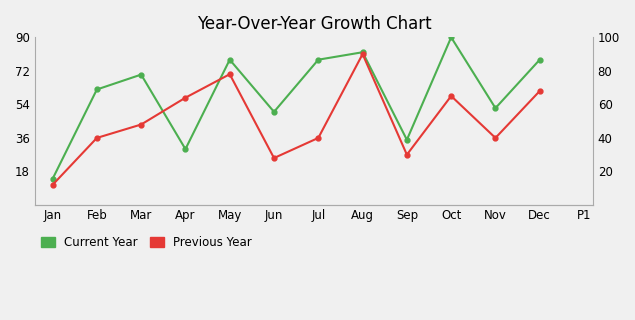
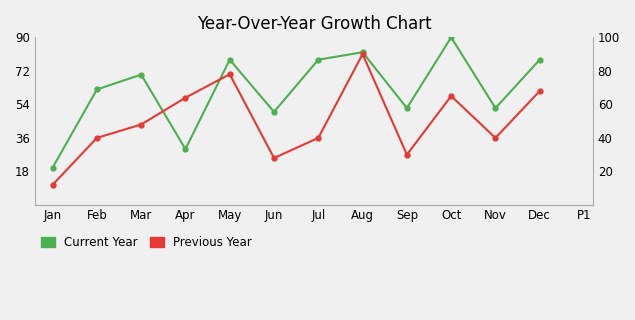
Current Year/Jan: 14 -> 20
Current Year/Sep: 35 -> 52
